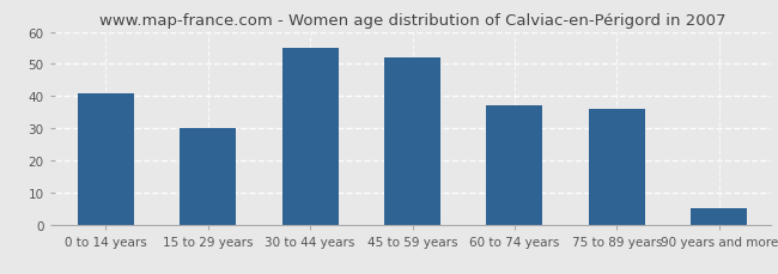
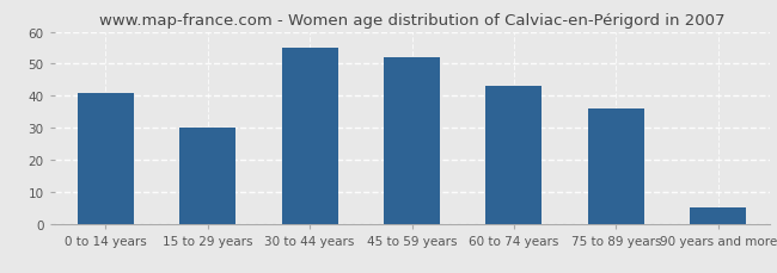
60 to 74 years: 37 -> 43
